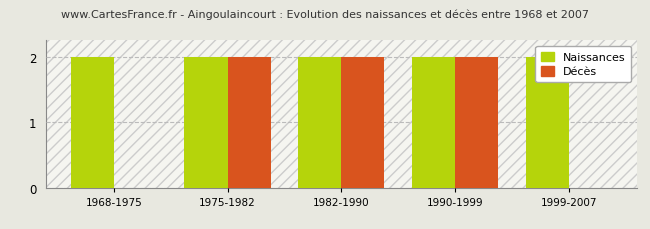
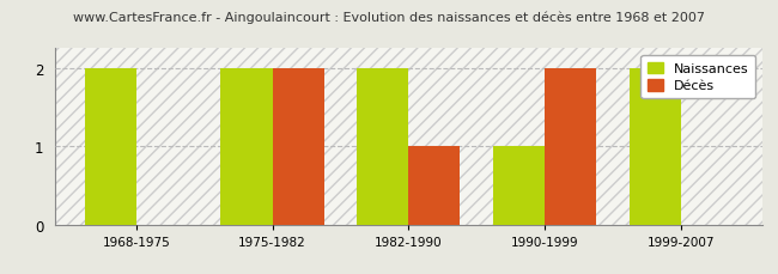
Décès/1982-1990: 2 -> 1
Naissances/1990-1999: 2 -> 1
